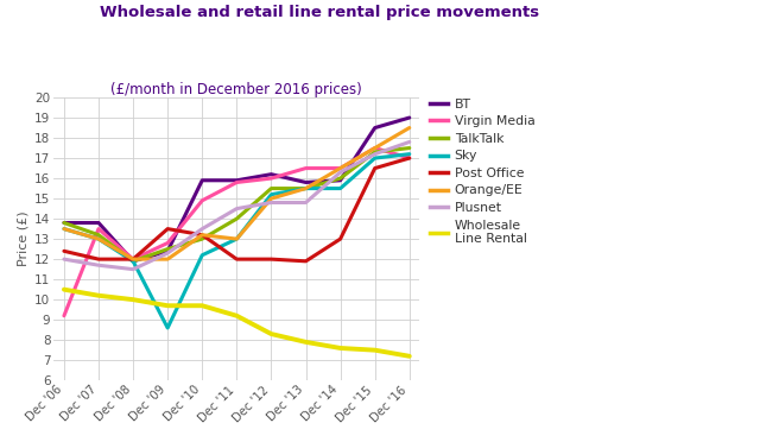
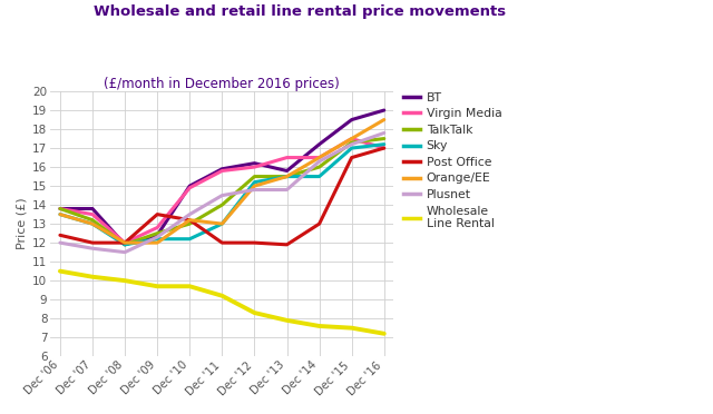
Virgin Media/Dec '06: 9.2 -> 13.8
Sky/Dec '09: 8.6 -> 12.2
BT/Dec '10: 15.9 -> 15.0
BT/Dec '14: 15.9 -> 17.2
